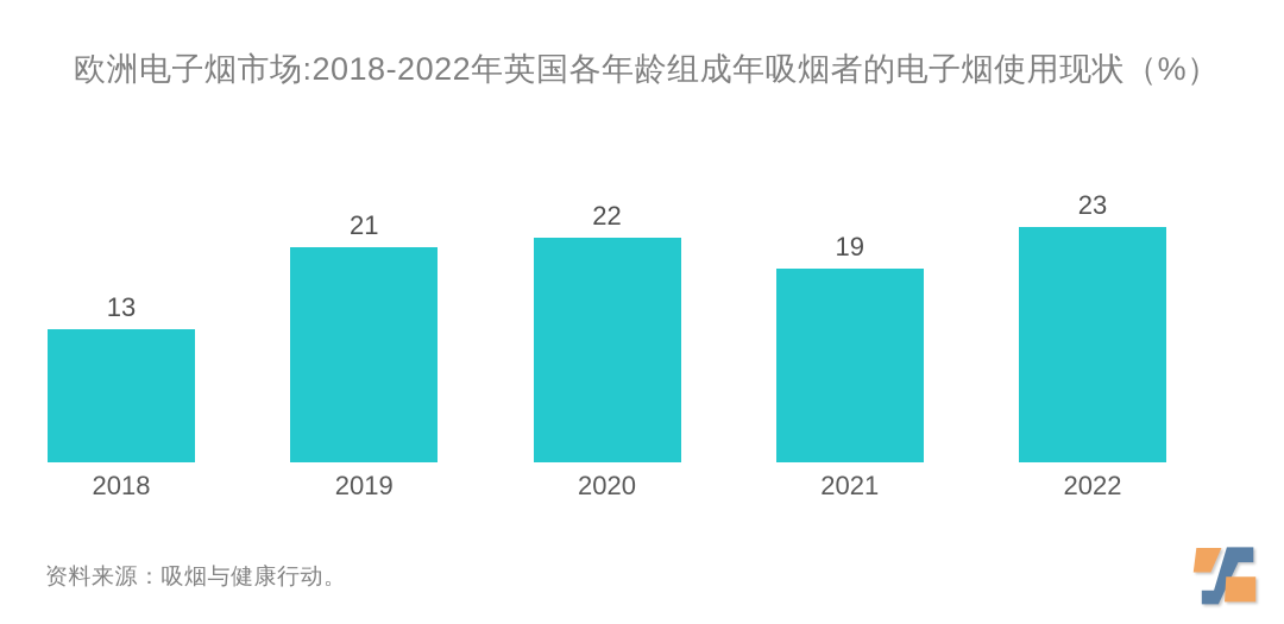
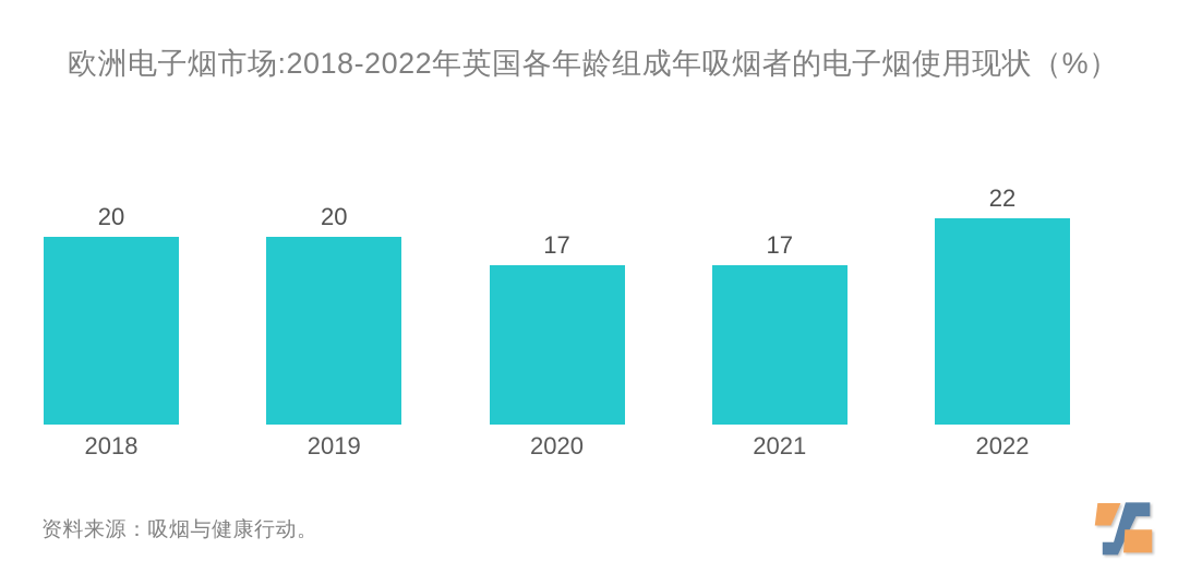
2018: 13 -> 20
2019: 21 -> 20
2020: 22 -> 17
2021: 19 -> 17
2022: 23 -> 22
